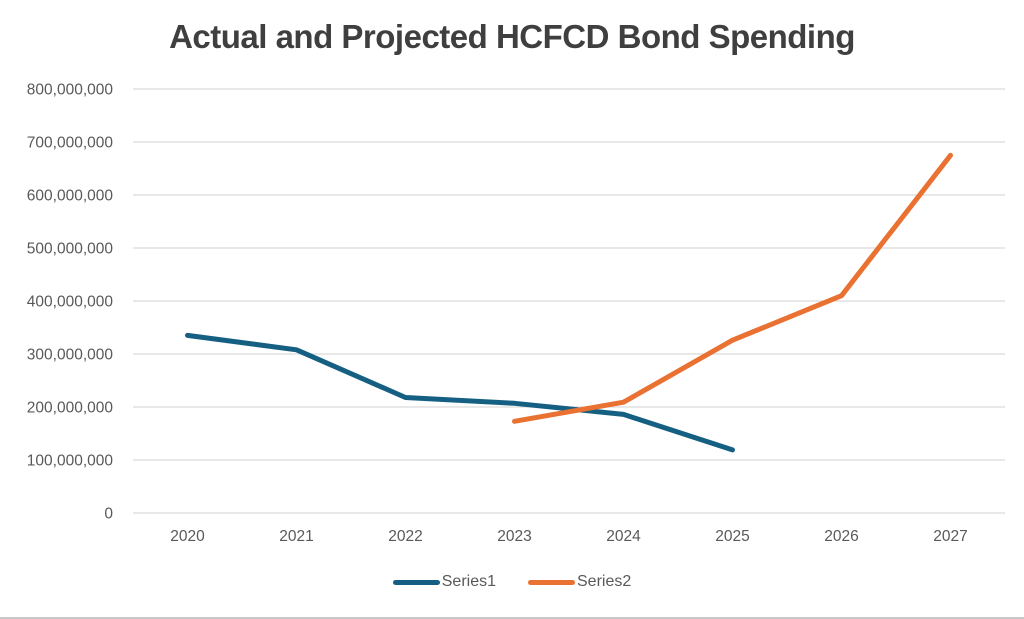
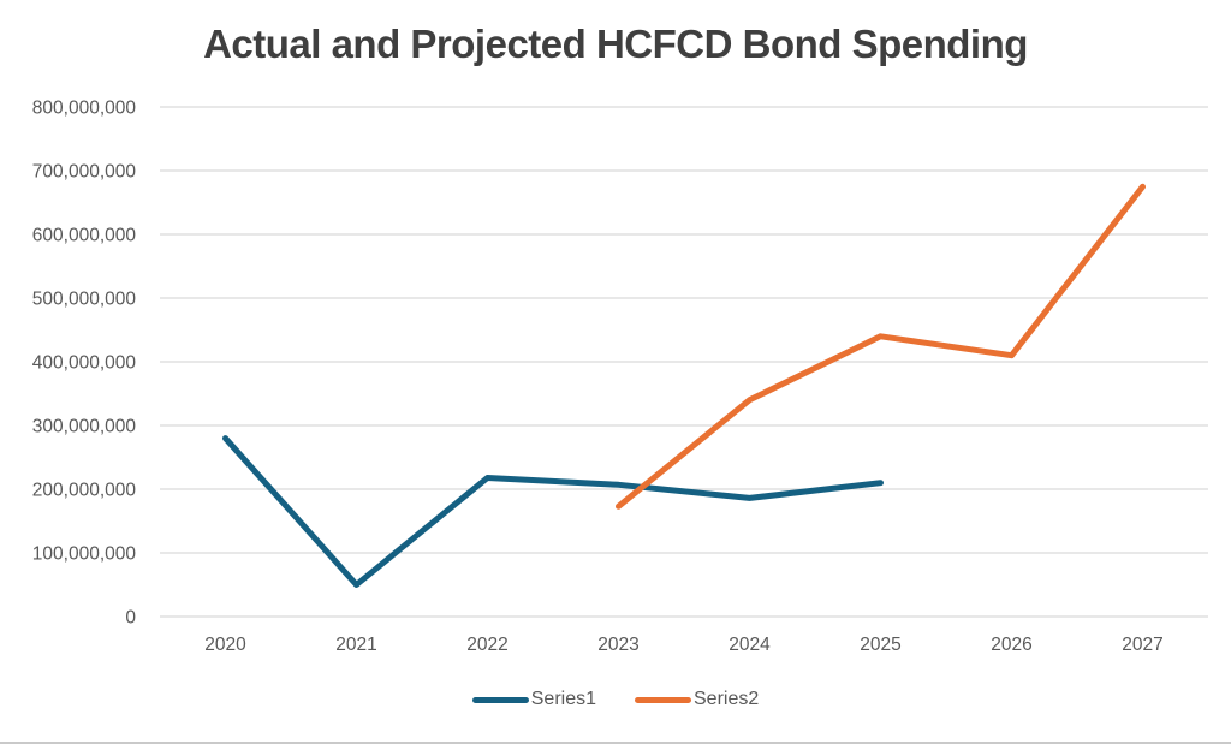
Series1/2020: 340000000 -> 280000000
Series1/2021: 310000000 -> 50000000
Series2/2024: 210000000 -> 340000000
Series1/2025: 120000000 -> 210000000
Series2/2025: 330000000 -> 440000000
